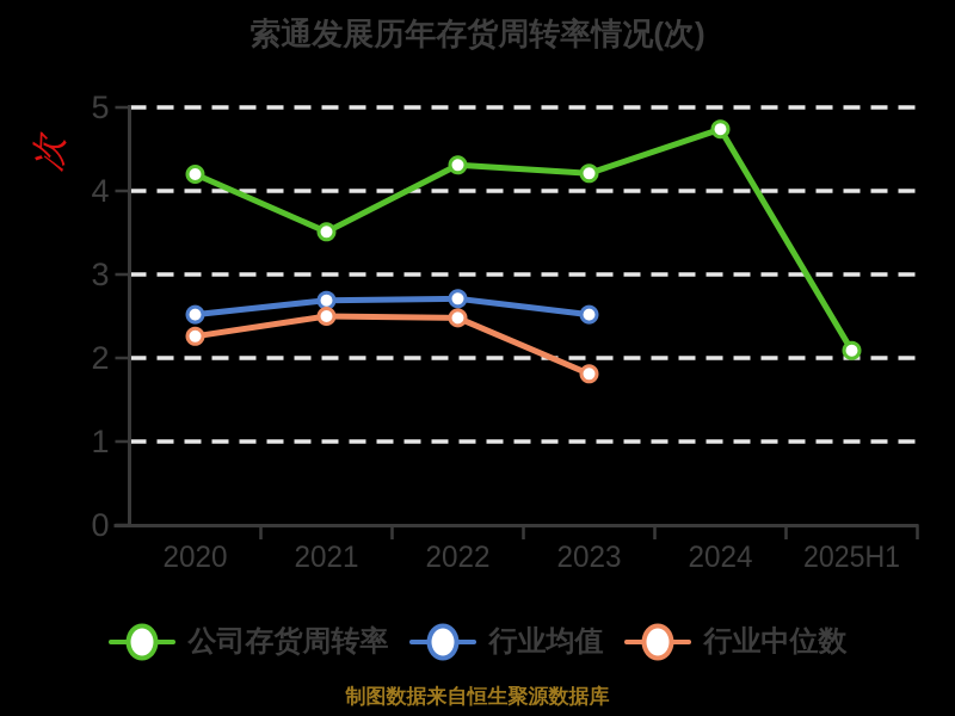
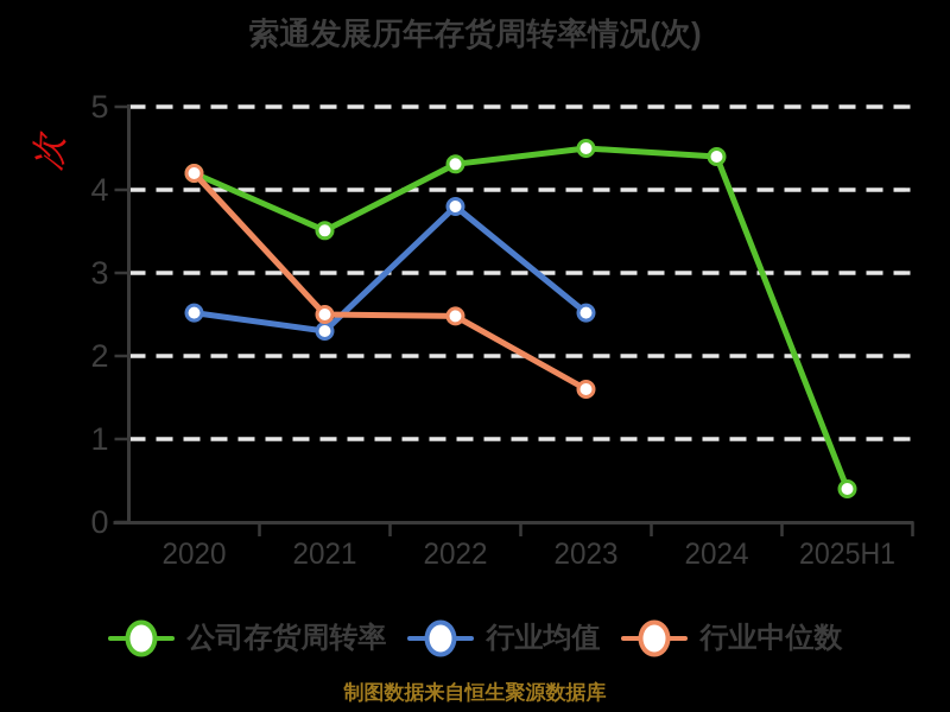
行业中位数/2020: 2.3 -> 4.2
行业均值/2021: 2.7 -> 2.3
行业均值/2022: 2.7 -> 3.8
公司存货周转率/2023: 4.2 -> 4.5
行业中位数/2023: 1.8 -> 1.6
公司存货周转率/2024: 4.7 -> 4.4
公司存货周转率/2025H1: 2.1 -> 0.4
